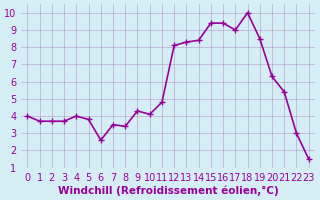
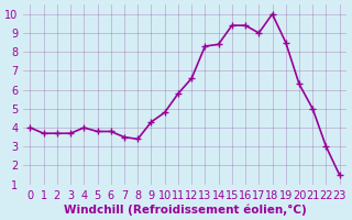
6: 2.6 -> 3.8
10: 4.1 -> 4.8
11: 4.8 -> 5.8
12: 8.1 -> 6.6
21: 5.4 -> 5.0
